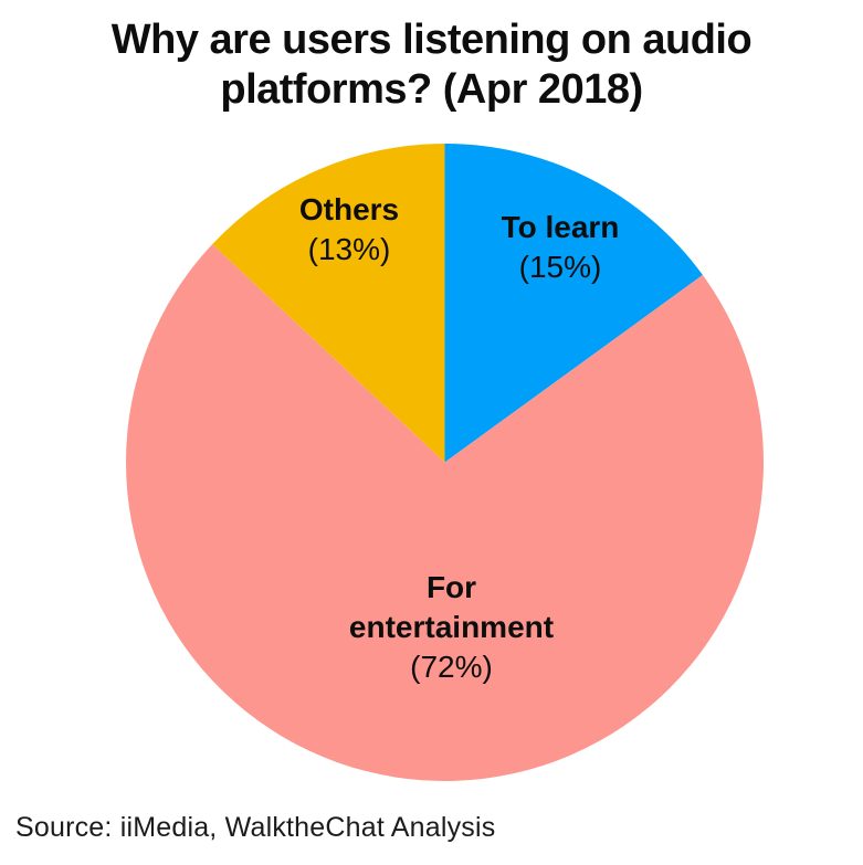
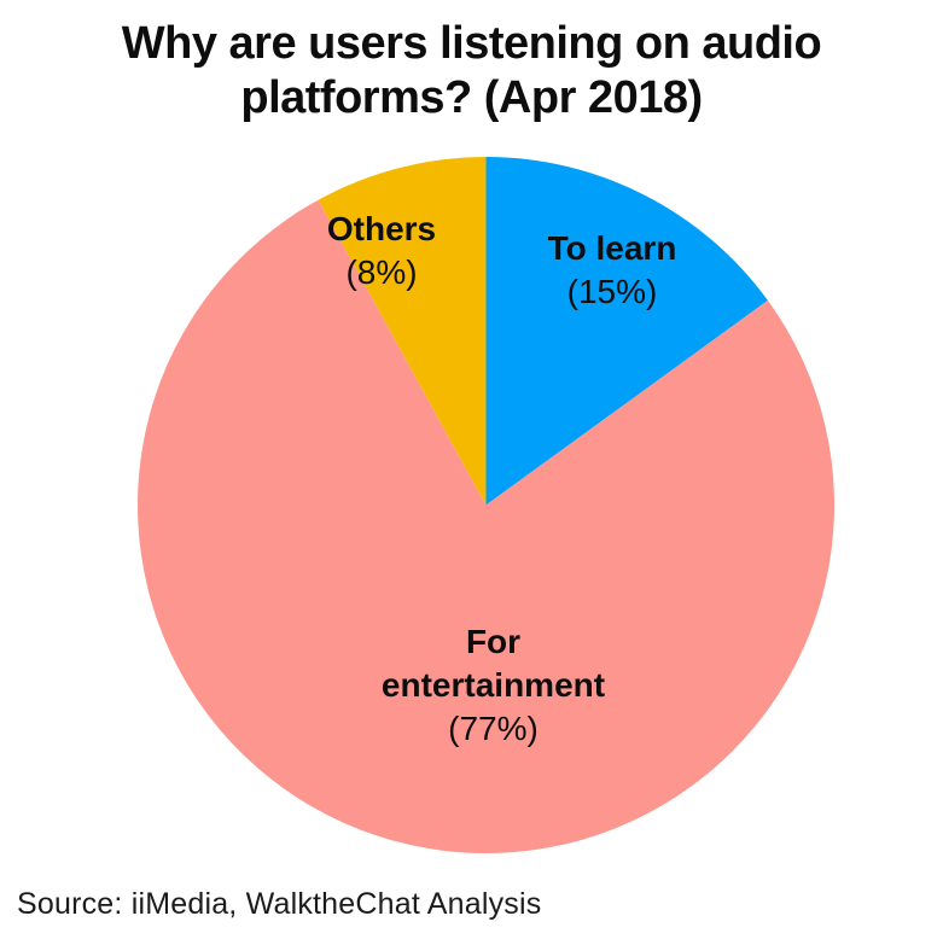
For entertainment: 72% -> 77%
Others: 13% -> 8%
